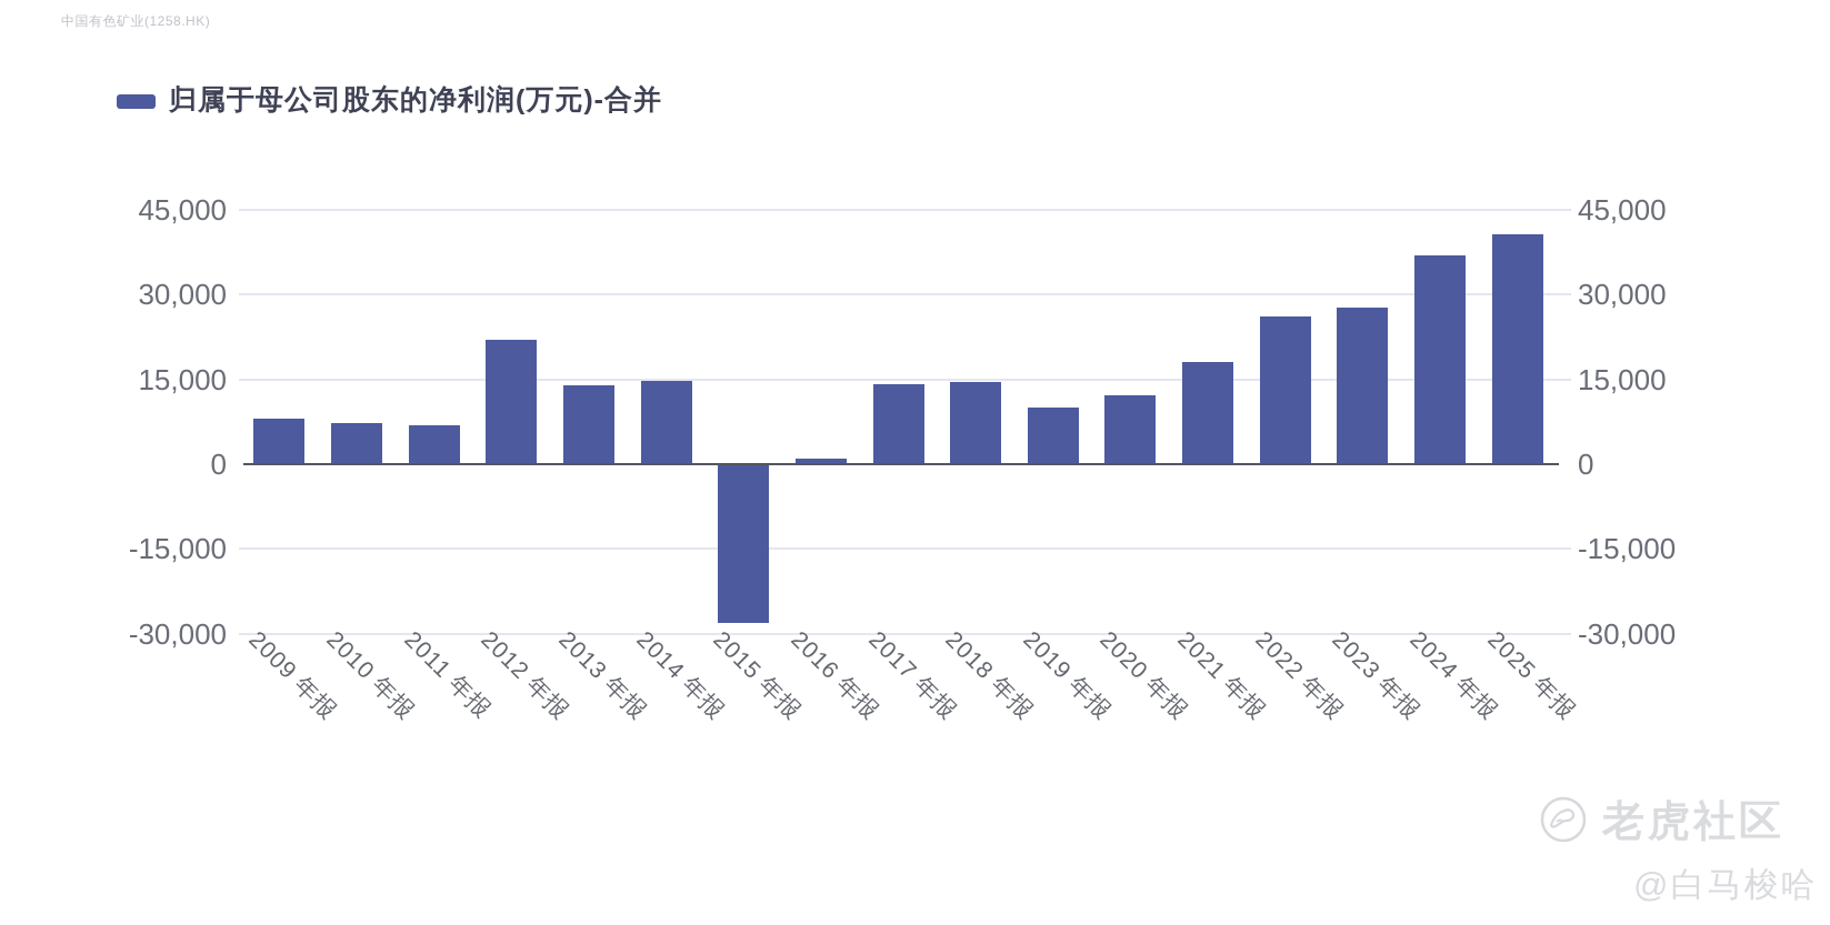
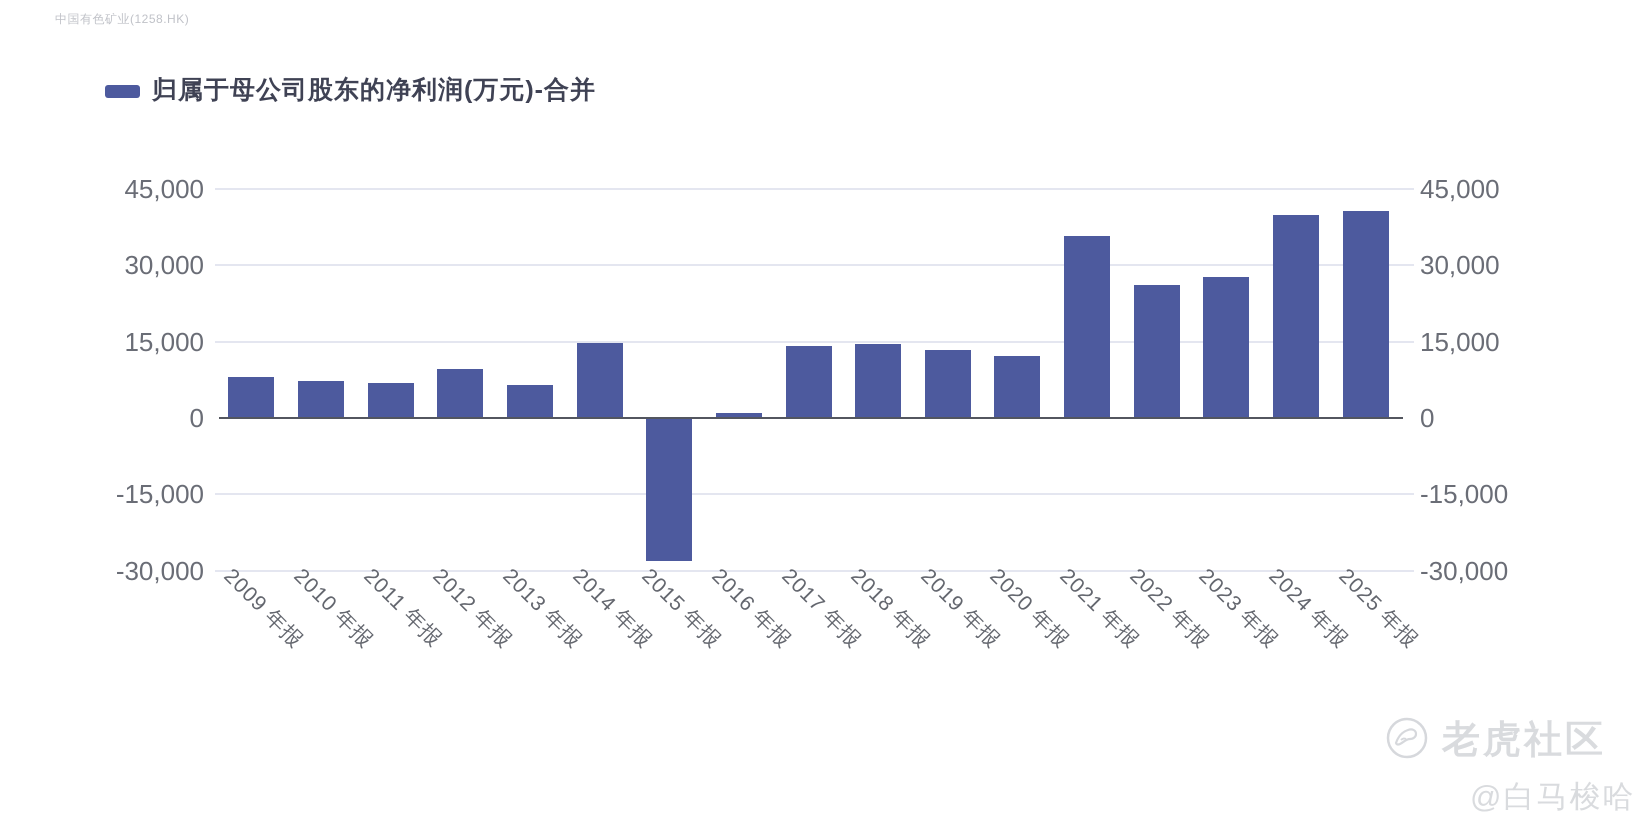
2012 年报: 22000 -> 10000
2013 年报: 14000 -> 6000
2019 年报: 10000 -> 13000
2021 年报: 18000 -> 36000
2024 年报: 37000 -> 40000
